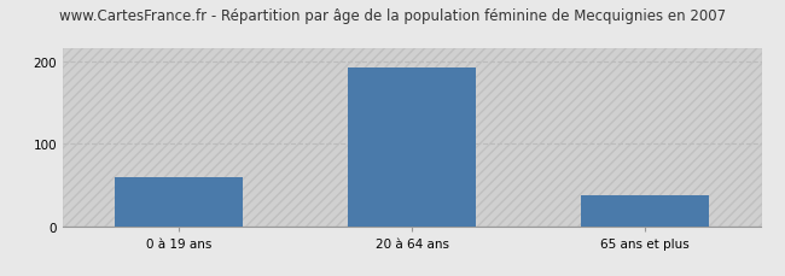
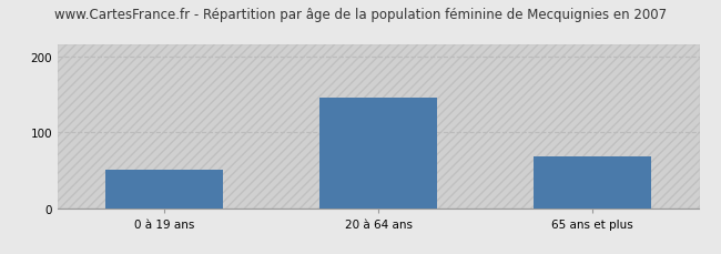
0 à 19 ans: 60 -> 50
20 à 64 ans: 192 -> 146
65 ans et plus: 37 -> 68
